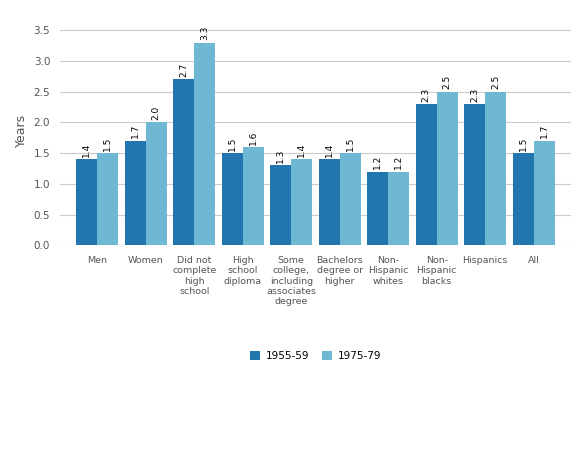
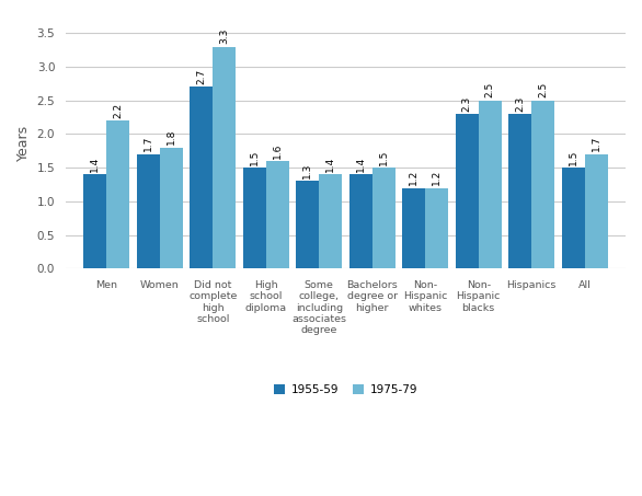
1975-79/Men: 1.5 -> 2.2
1975-79/Women: 2.0 -> 1.8
